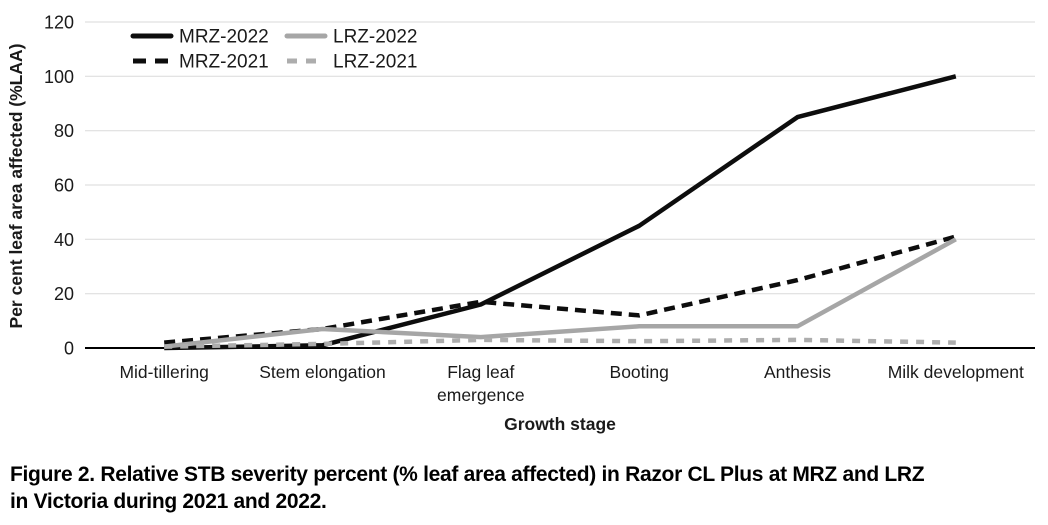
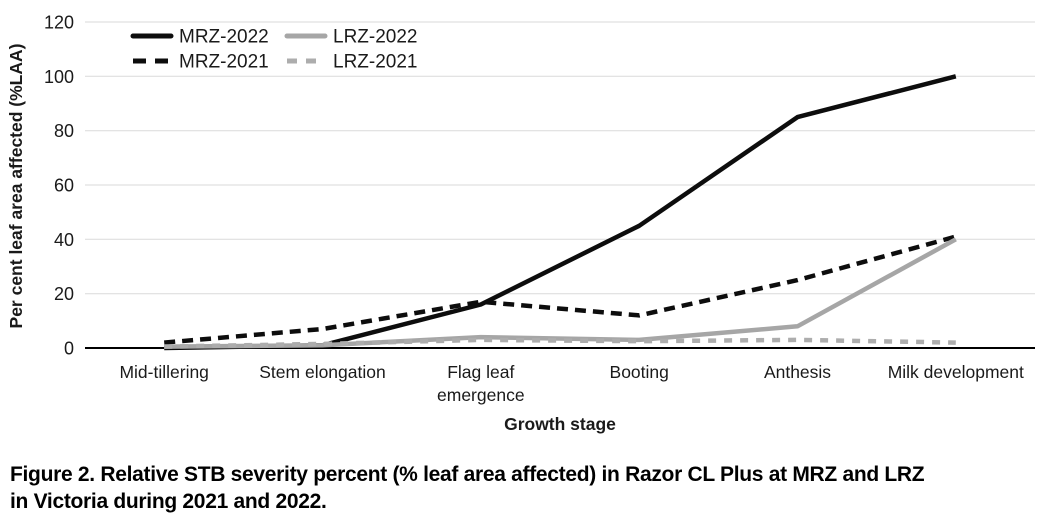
LRZ-2022/Stem elongation: 7 -> 1
LRZ-2022/Booting: 8 -> 3
